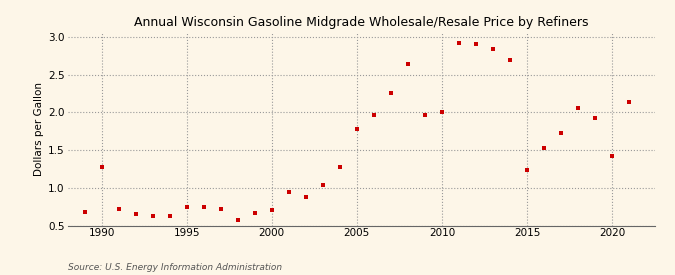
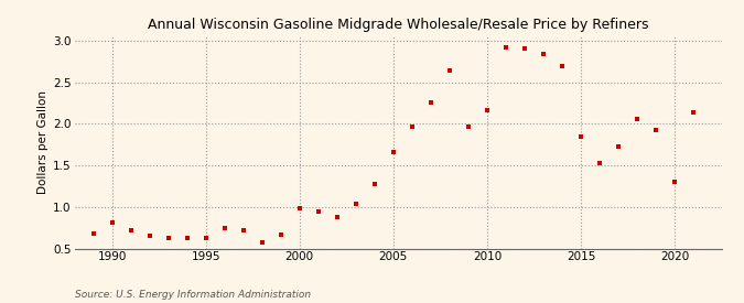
1990: 1.28 -> 0.81
1995: 0.74 -> 0.63
2000: 0.70 -> 0.99
2005: 1.78 -> 1.66
2010: 2.00 -> 2.16
2015: 1.24 -> 1.84
2020: 1.42 -> 1.30
